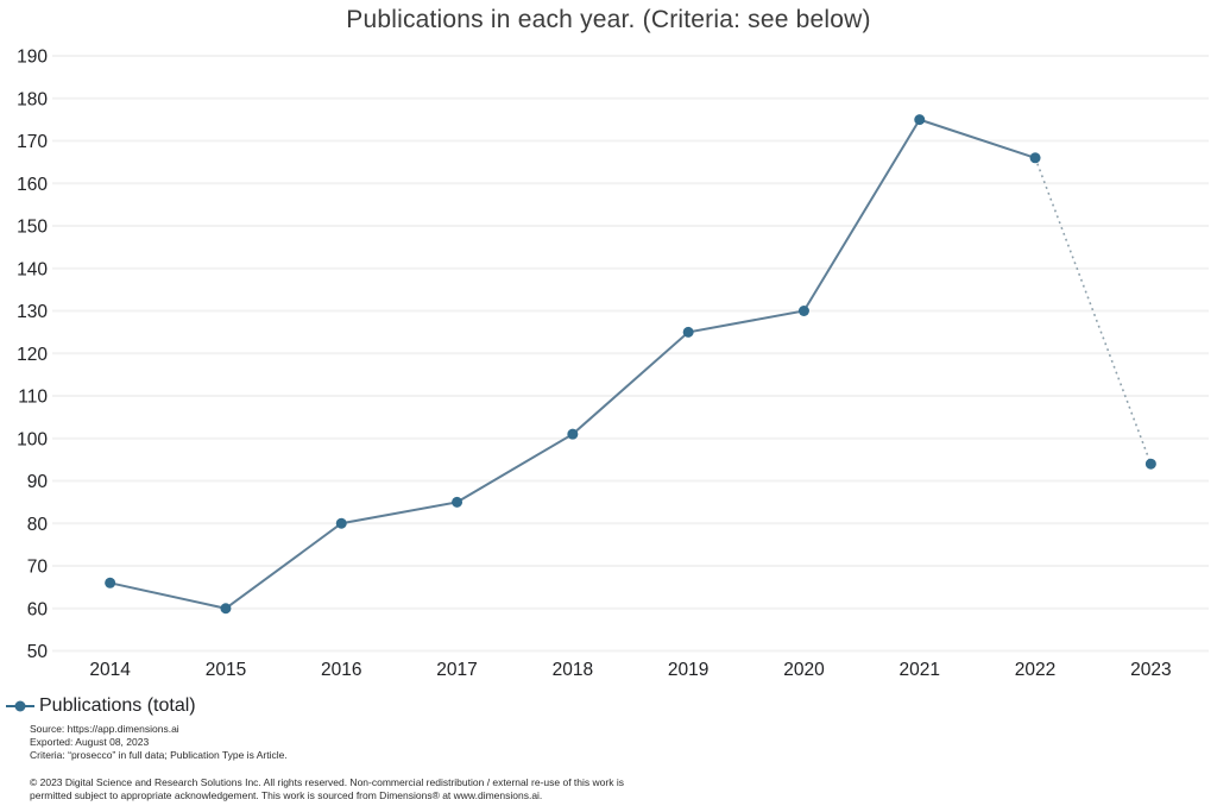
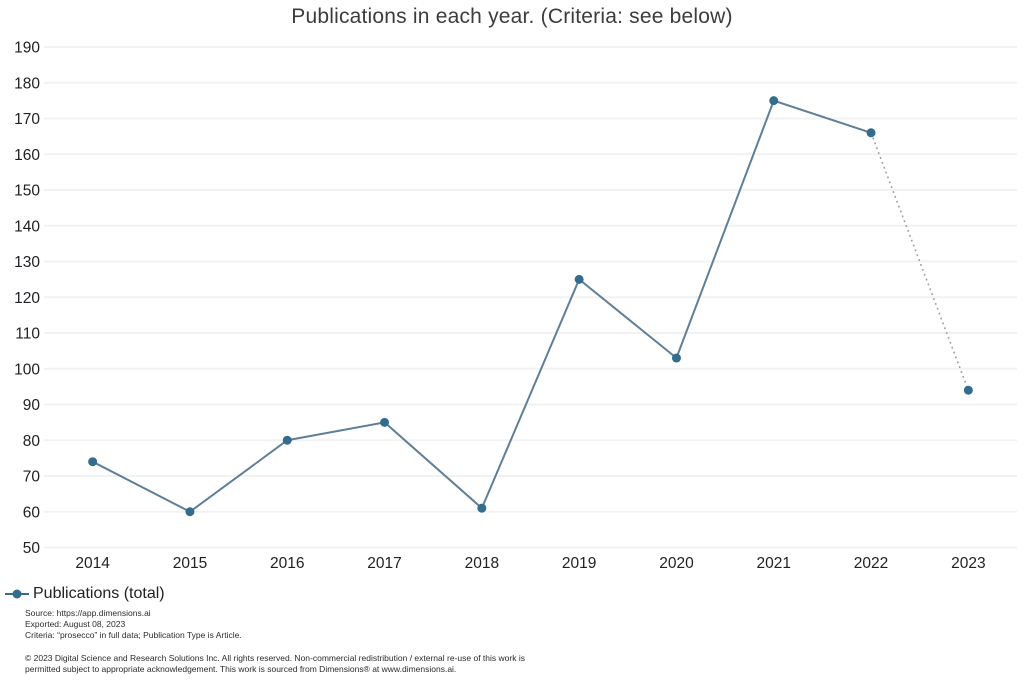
2014: 66 -> 74
2018: 101 -> 61
2020: 130 -> 103
